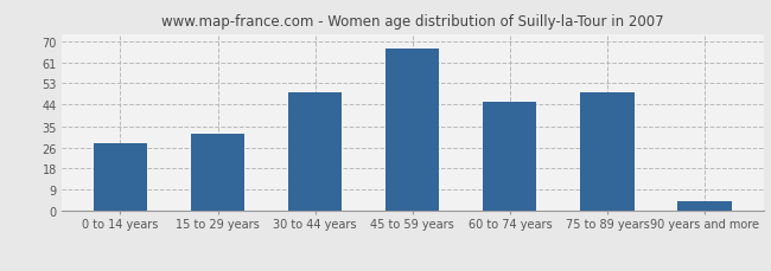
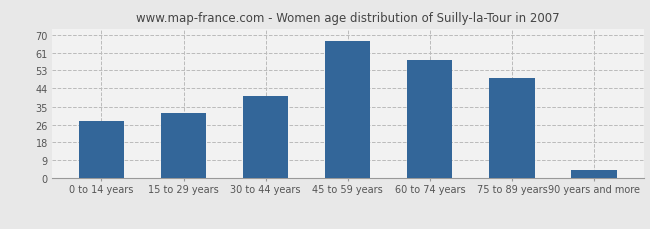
30 to 44 years: 49 -> 40
60 to 74 years: 45 -> 58
